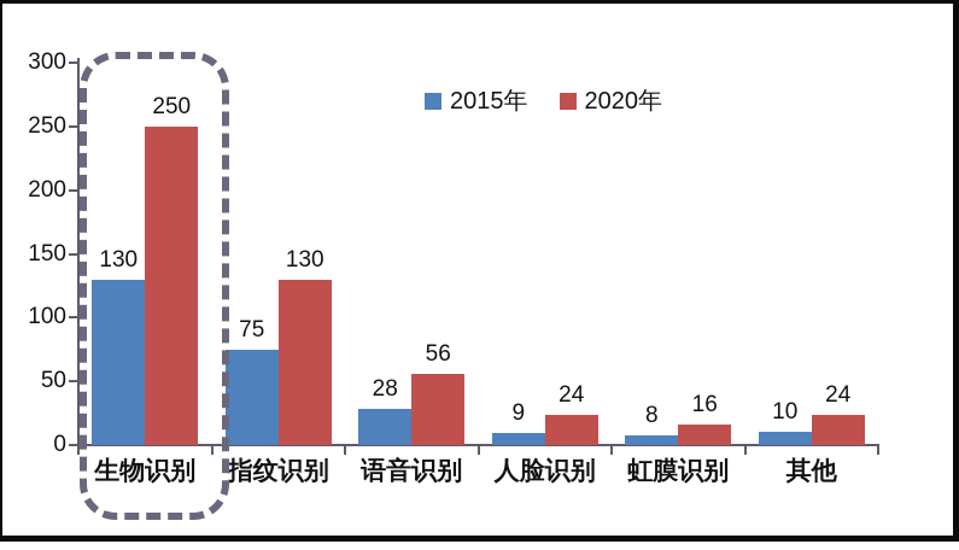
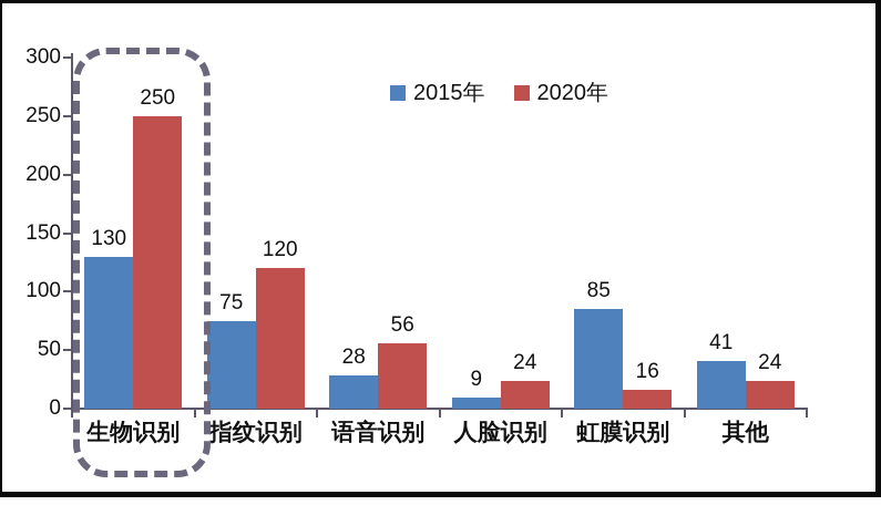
2020年/指纹识别: 130 -> 120
2015年/虹膜识别: 8 -> 85
2015年/其他: 10 -> 41
